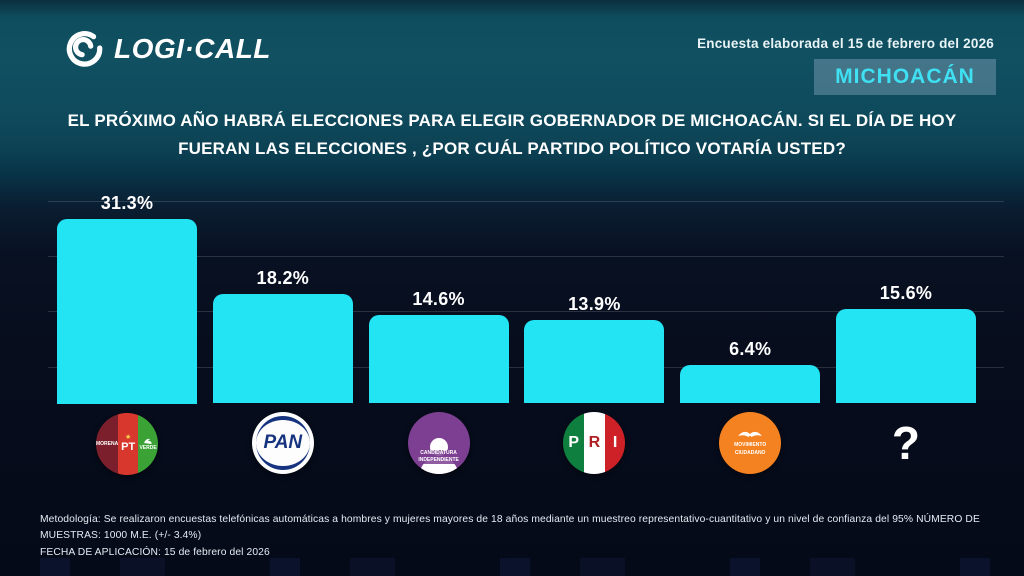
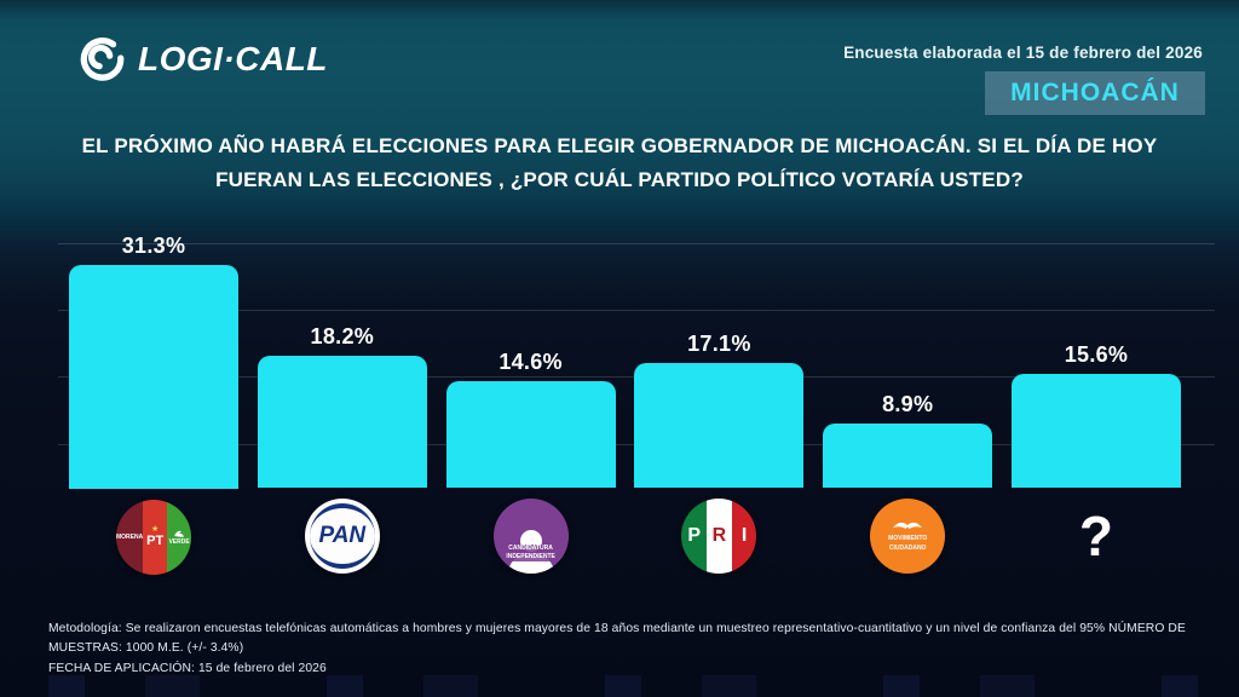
PRI: 13.9% -> 17.1%
MOVIMIENTO CIUDADANO: 6.4% -> 8.9%
